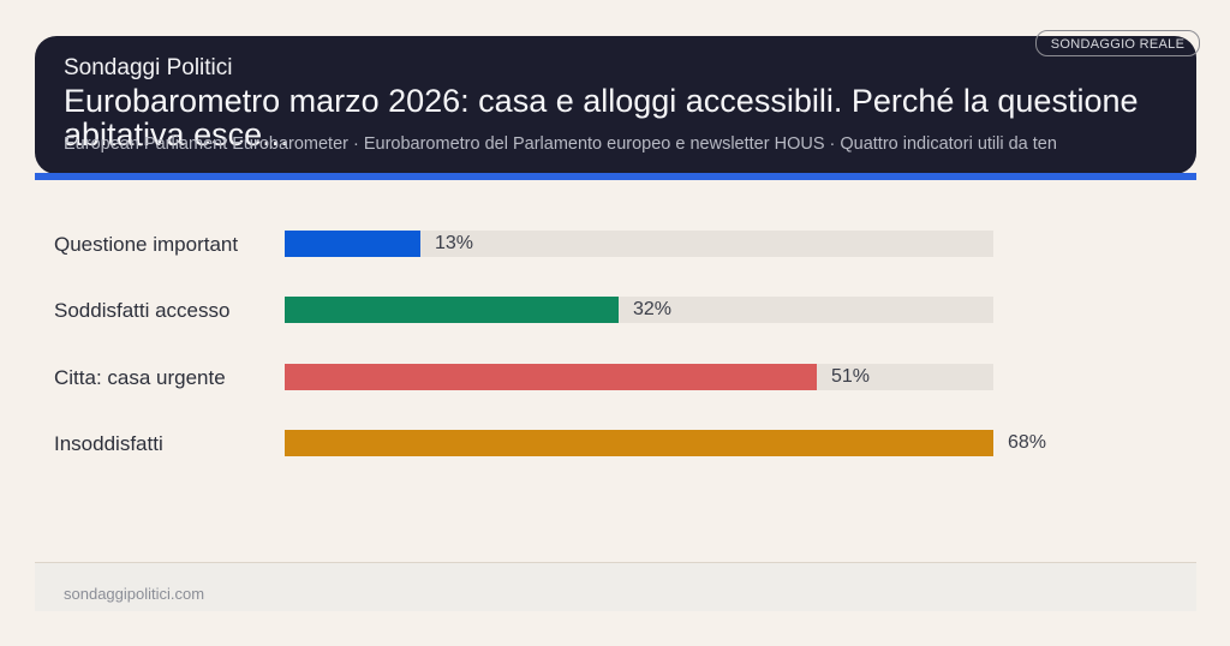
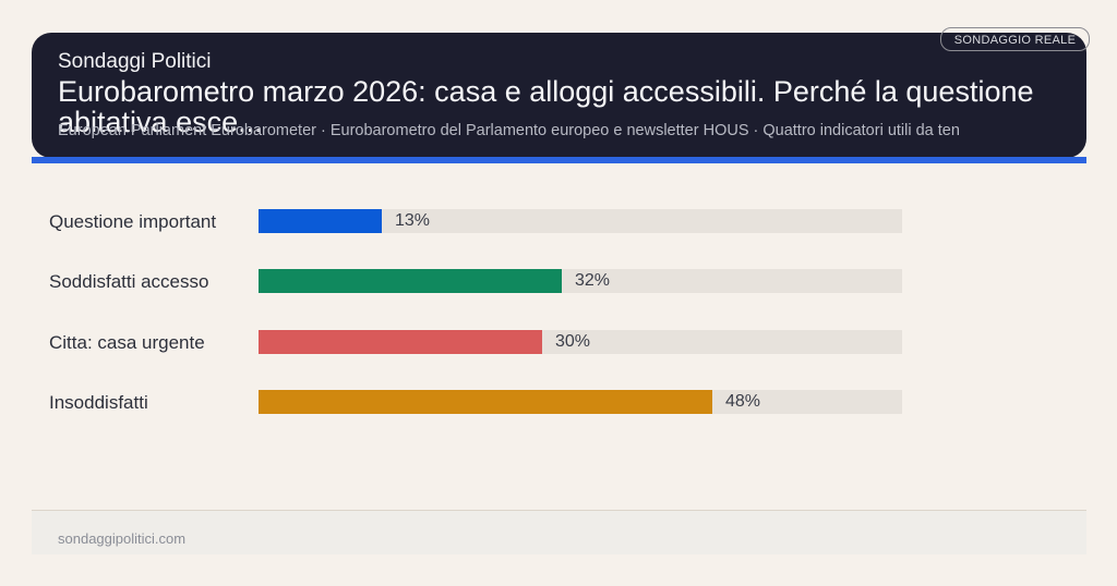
Citta: casa urgente: 51% -> 30%
Insoddisfatti: 68% -> 48%
